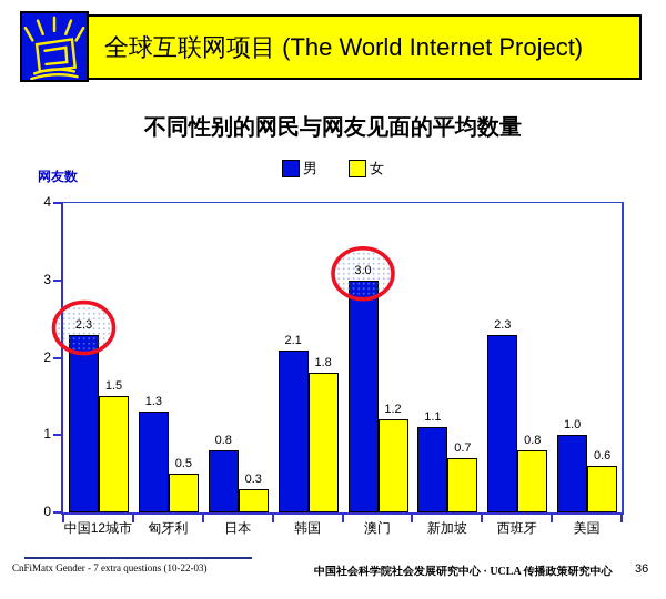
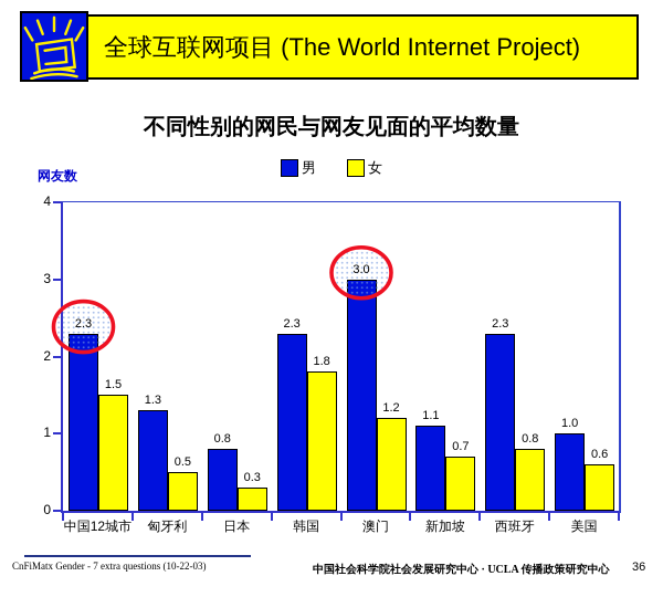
男/韩国: 2.1 -> 2.3
